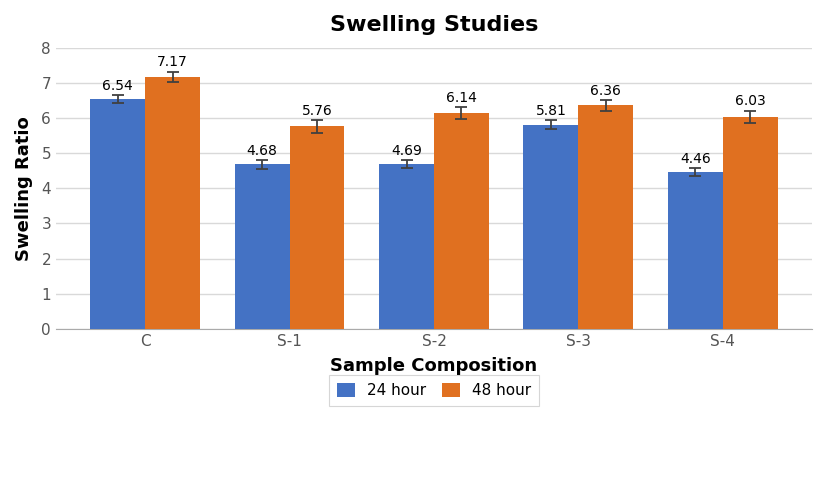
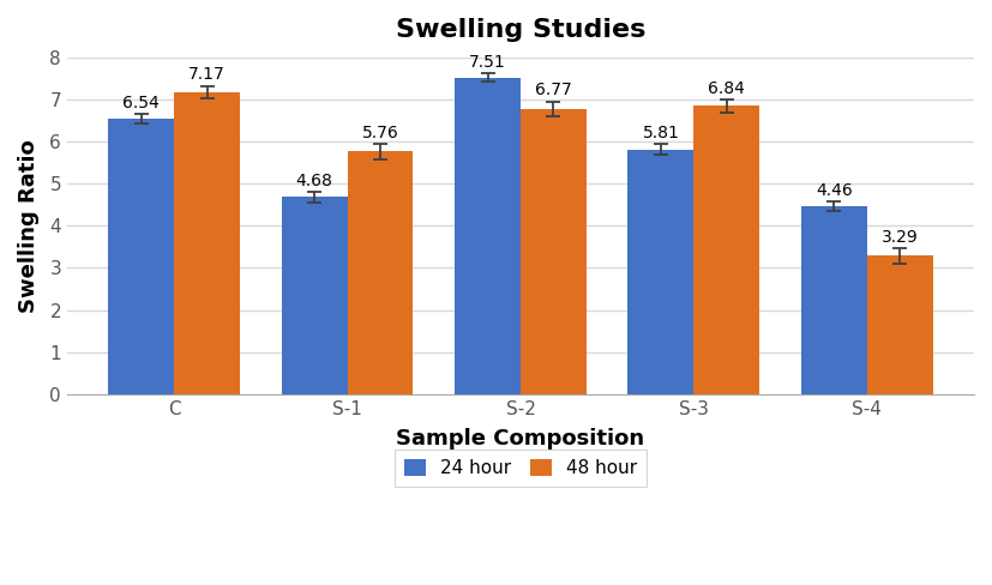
24 hour/S-2: 4.69 -> 7.51
48 hour/S-2: 6.14 -> 6.77
48 hour/S-3: 6.36 -> 6.84
48 hour/S-4: 6.03 -> 3.29
